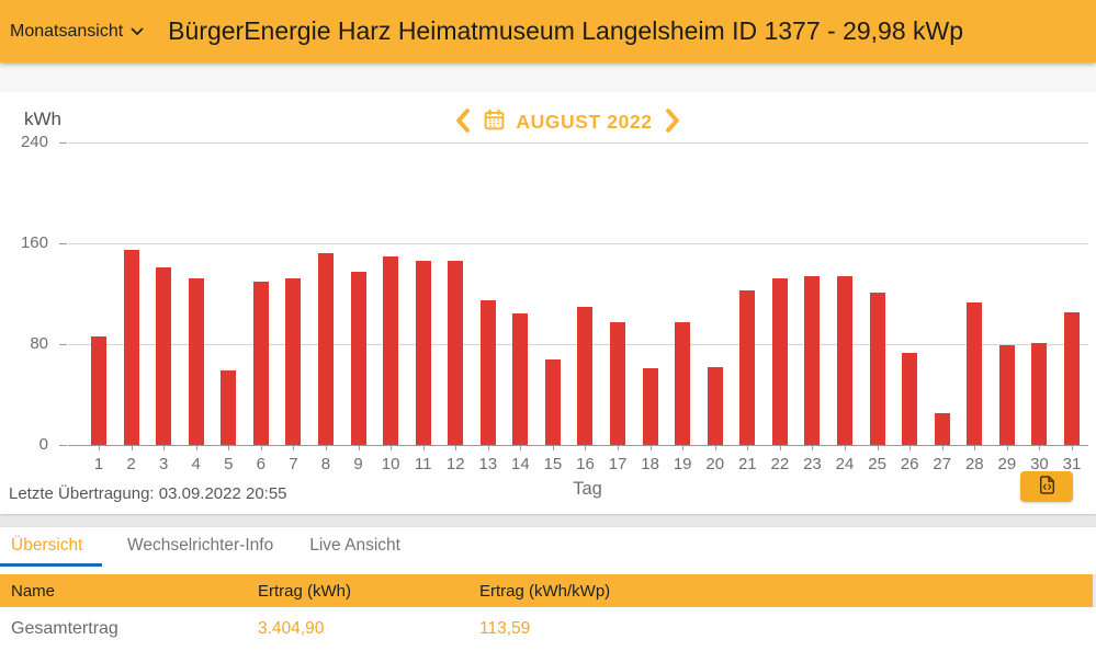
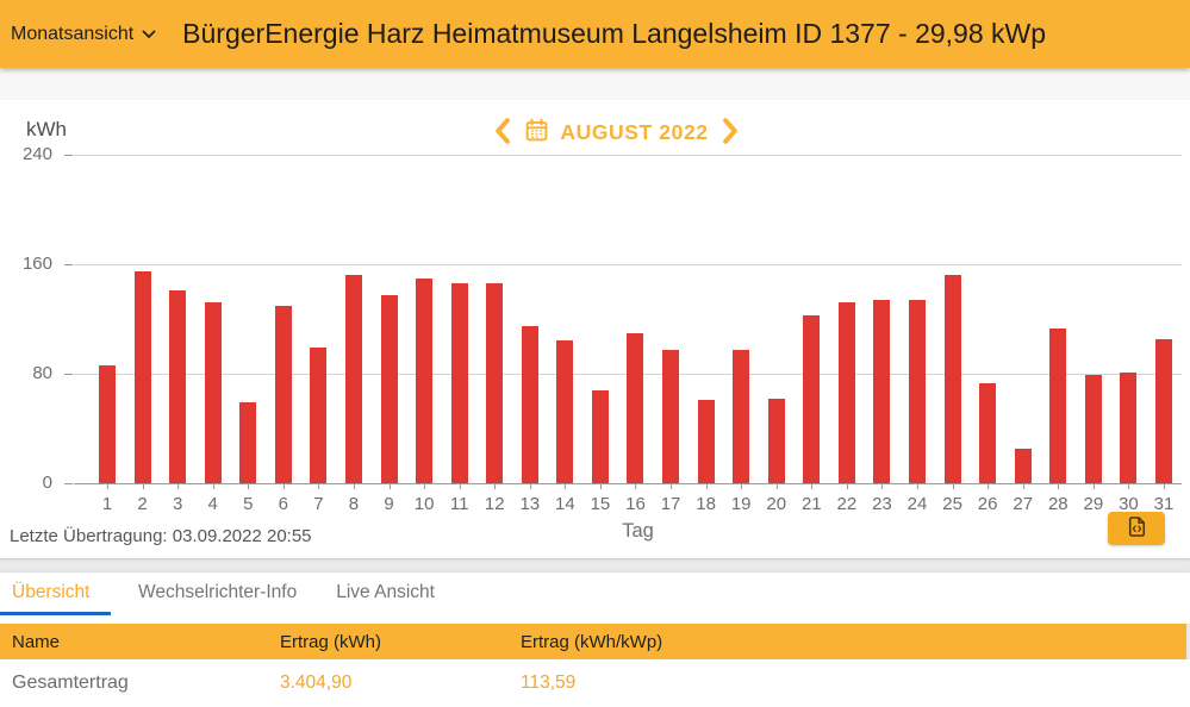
7: 132 -> 99
25: 121 -> 152
